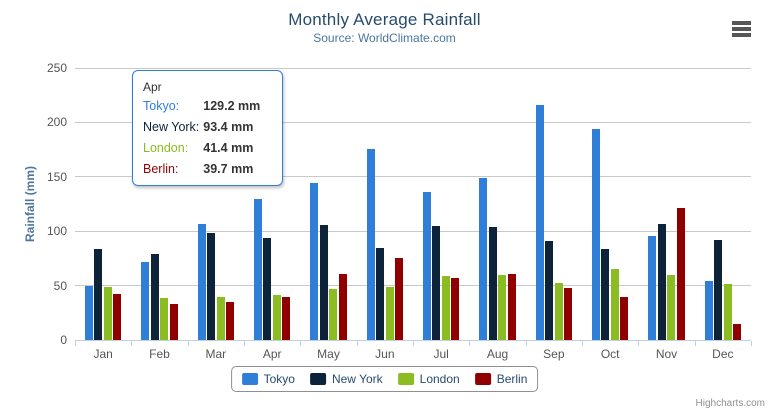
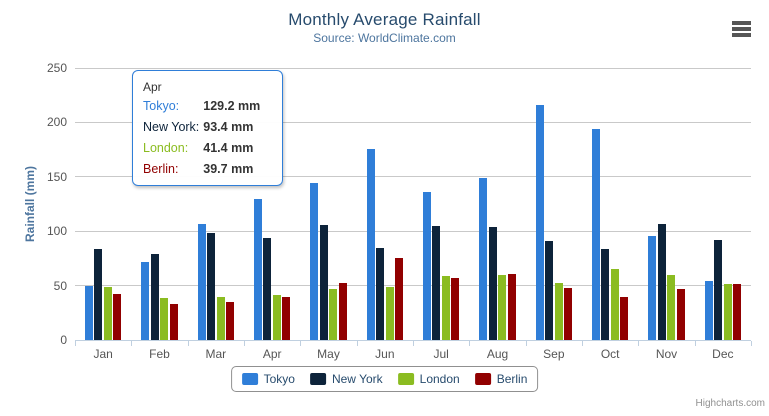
Berlin/May: 61 -> 53
Berlin/Nov: 121 -> 47
Berlin/Dec: 15 -> 51
